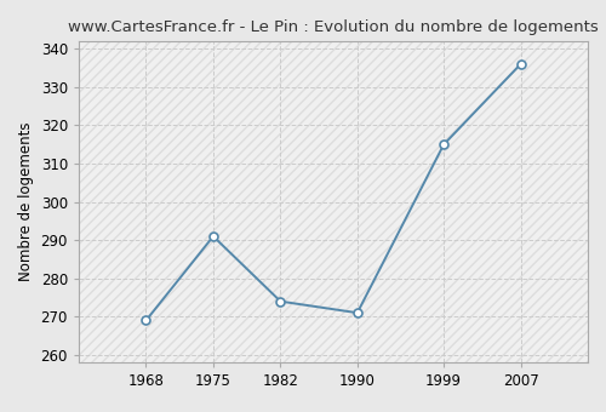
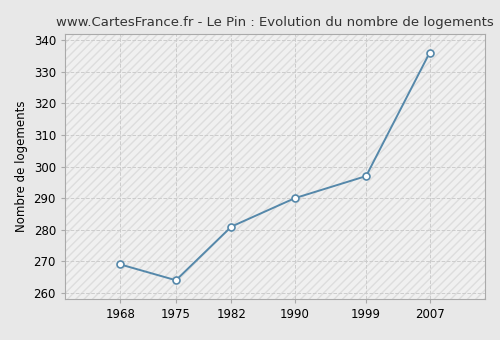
1975: 291 -> 264
1982: 274 -> 281
1990: 271 -> 290
1999: 315 -> 297
